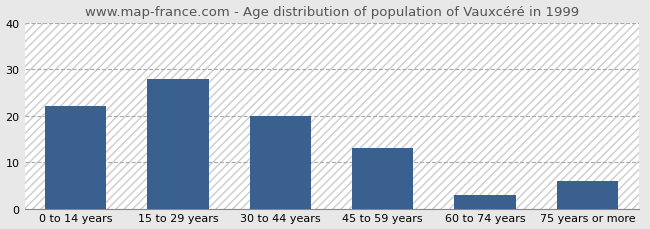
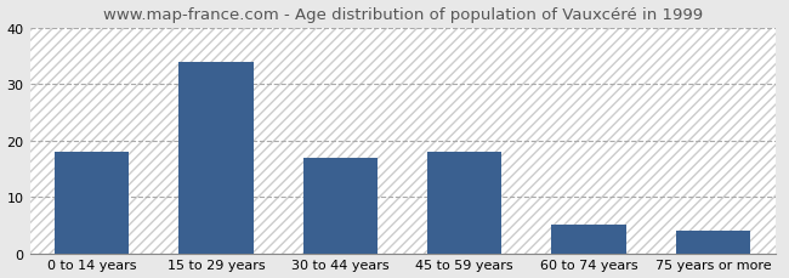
0 to 14 years: 22 -> 18
15 to 29 years: 28 -> 34
30 to 44 years: 20 -> 17
45 to 59 years: 13 -> 18
60 to 74 years: 3 -> 5
75 years or more: 6 -> 4
